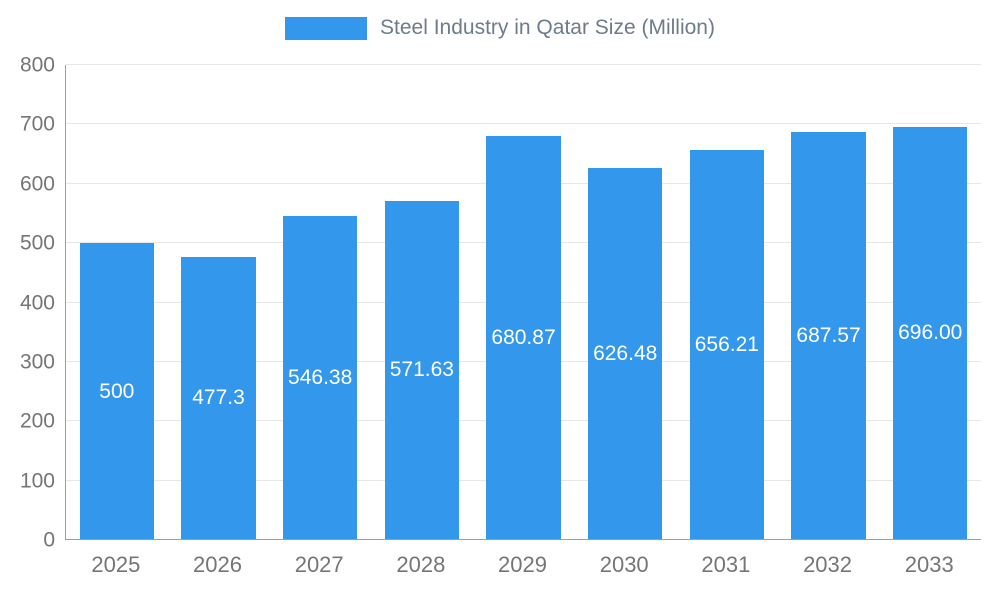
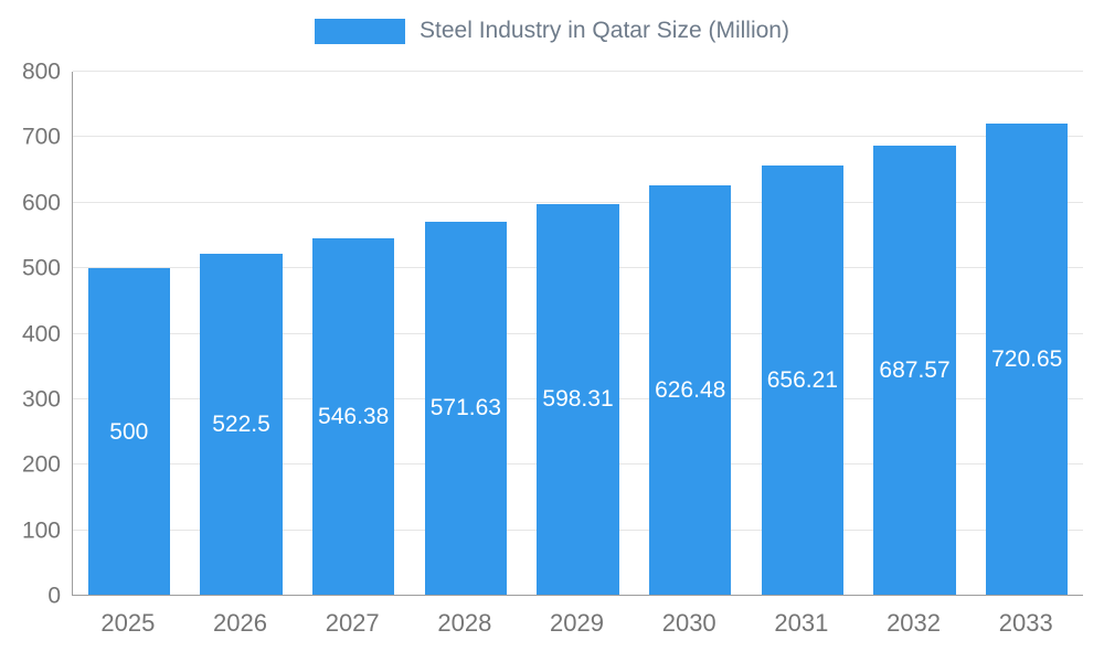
2026: 477.3 -> 522.5
2029: 680.87 -> 598.31
2033: 696.00 -> 720.65
